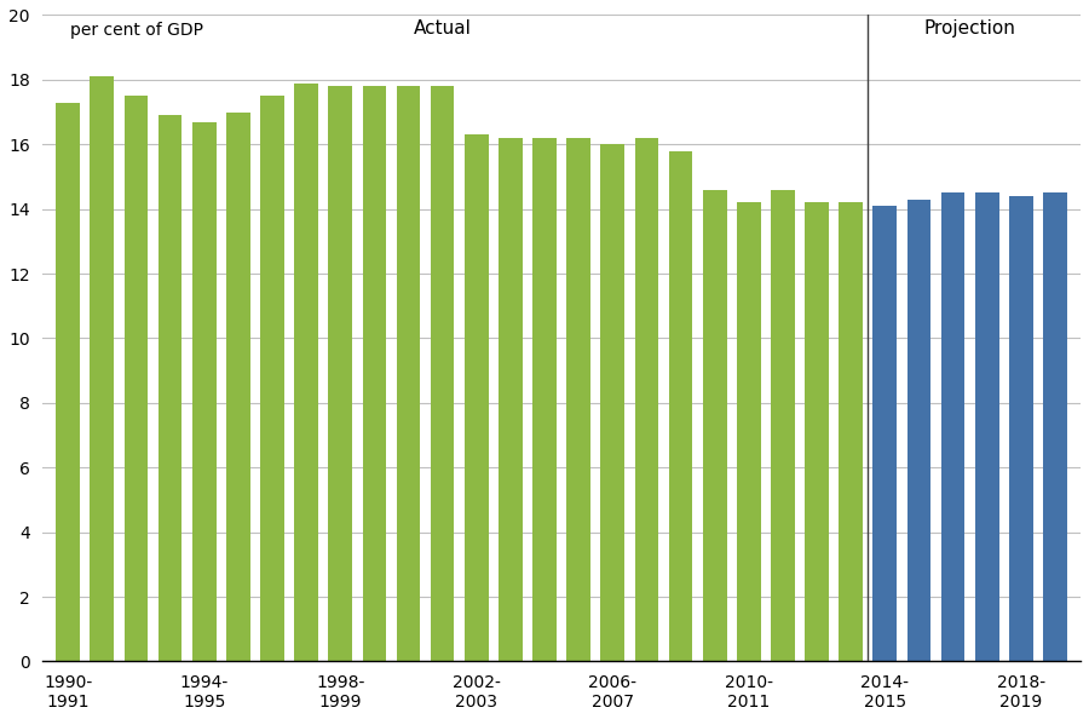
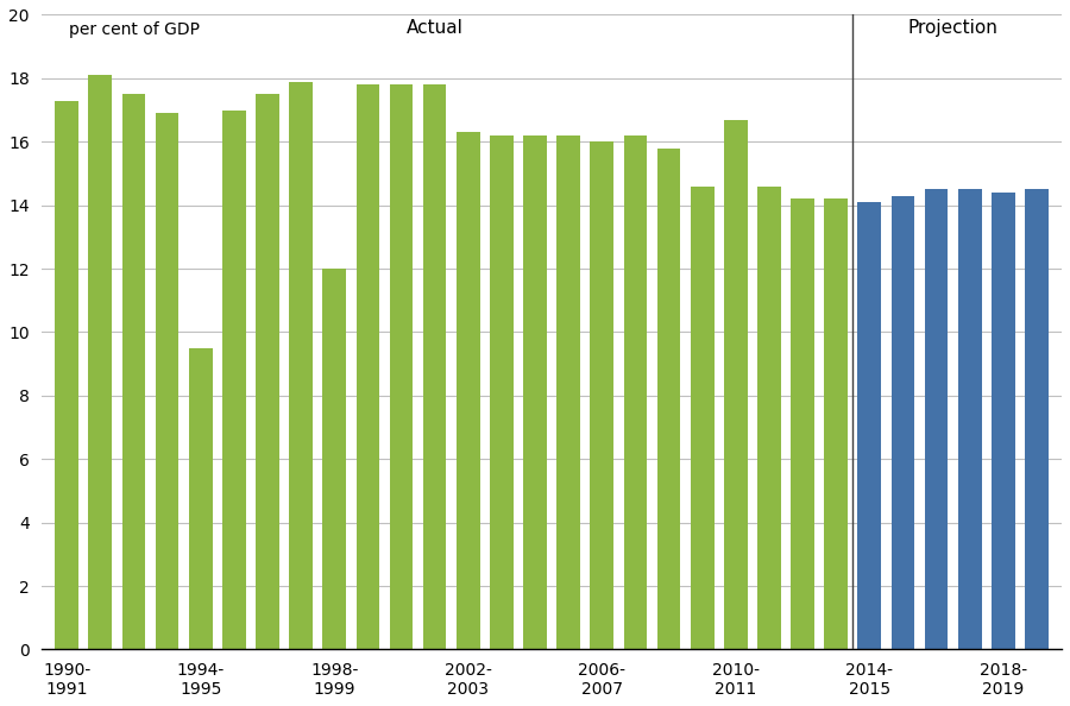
1994- 1995: 16.7 -> 9.5
1998- 1999: 17.8 -> 12.0
2010- 2011: 14.2 -> 16.7
